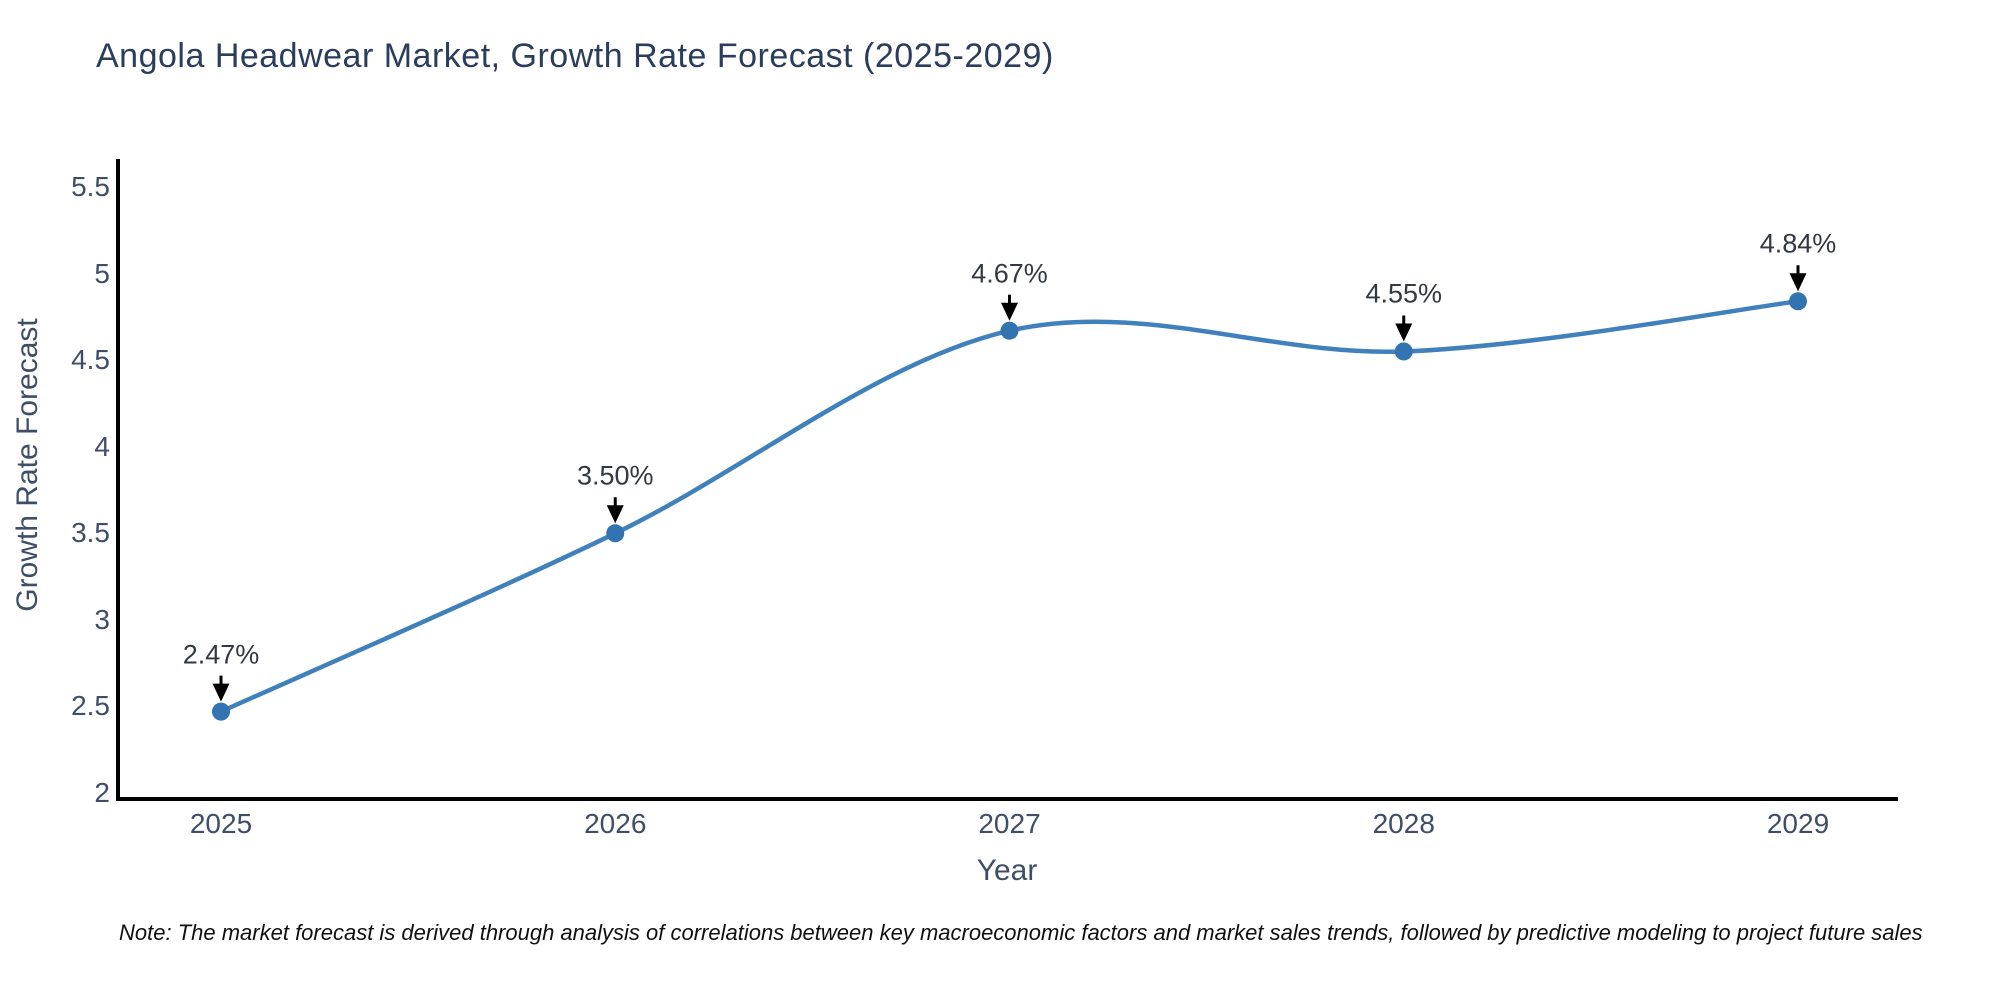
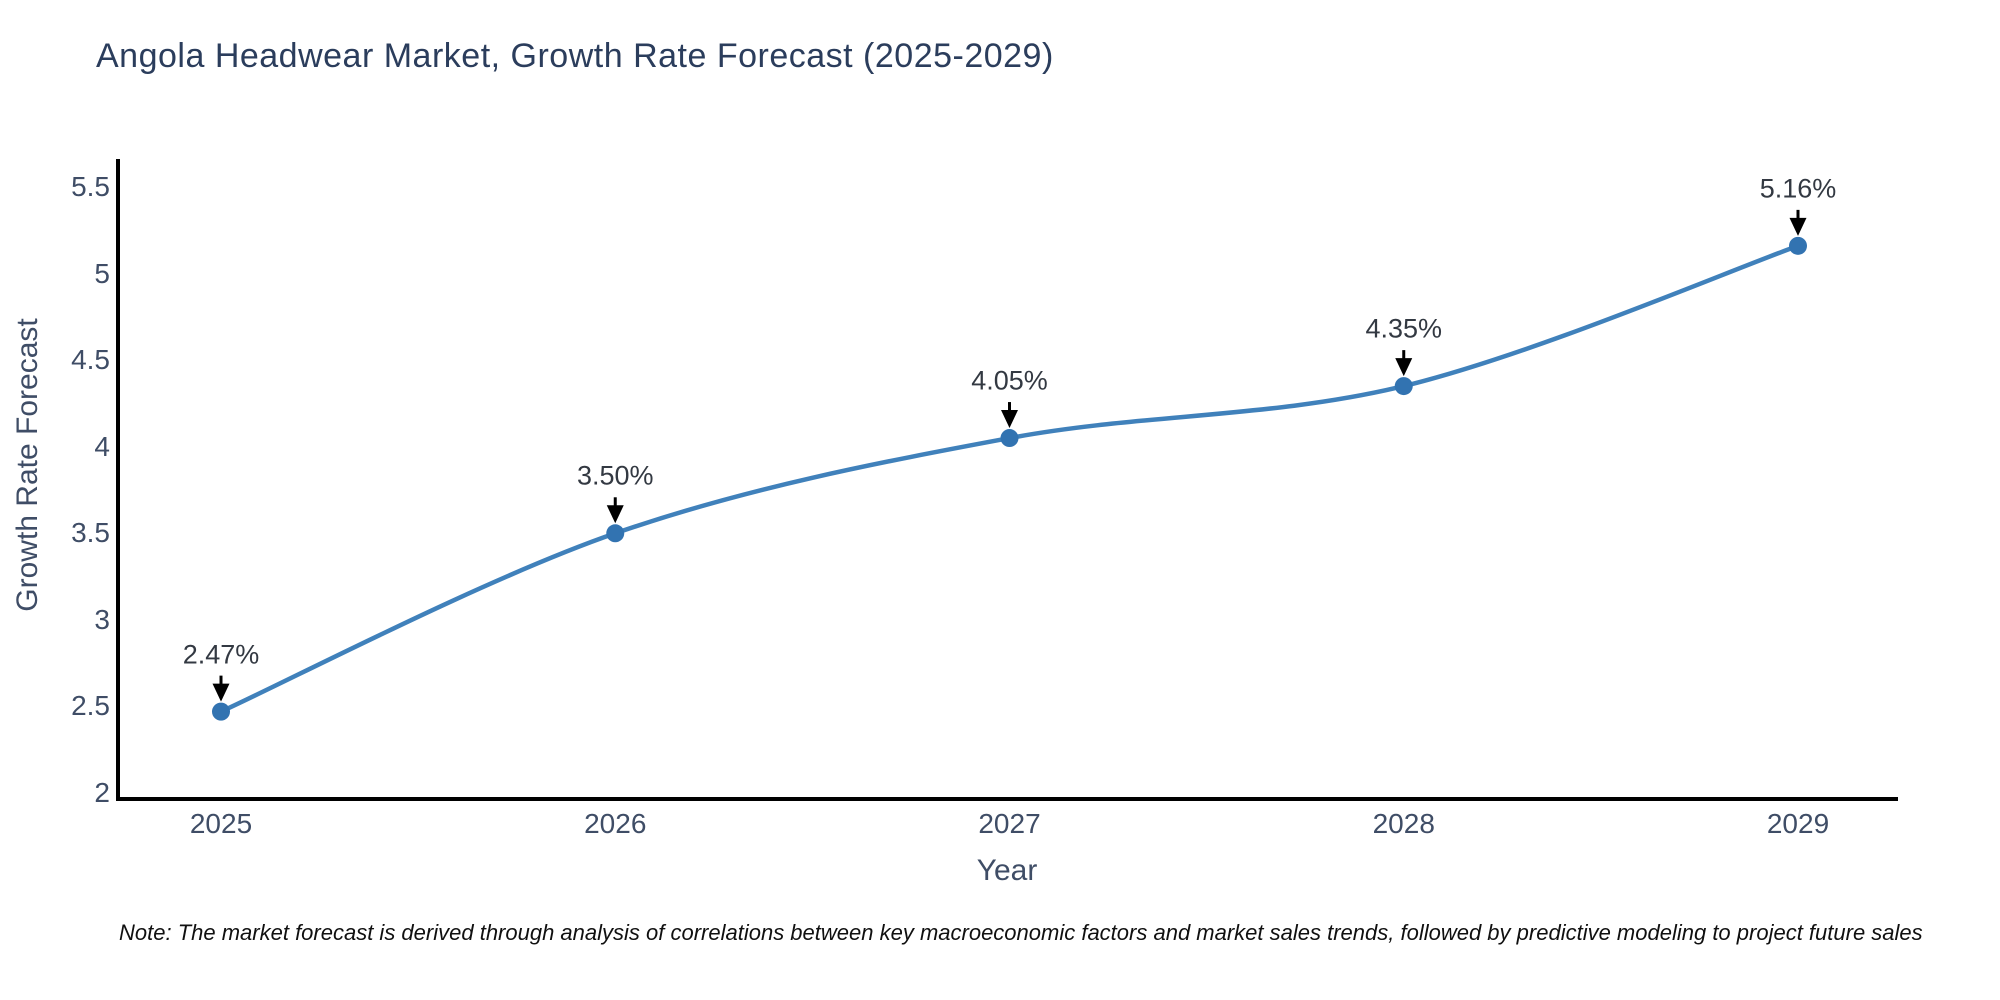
2027: 4.67% -> 4.05%
2028: 4.55% -> 4.35%
2029: 4.84% -> 5.16%
